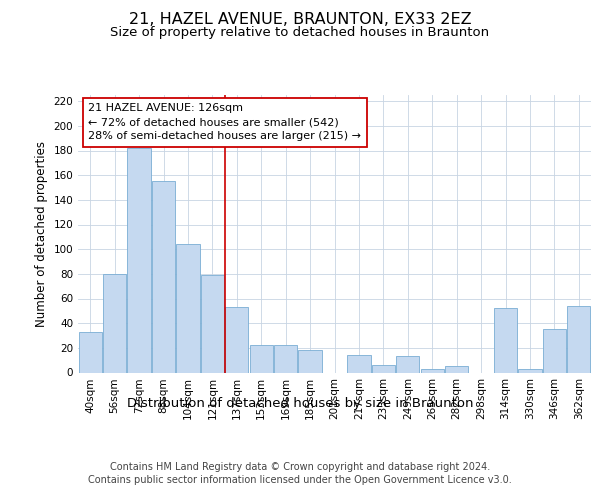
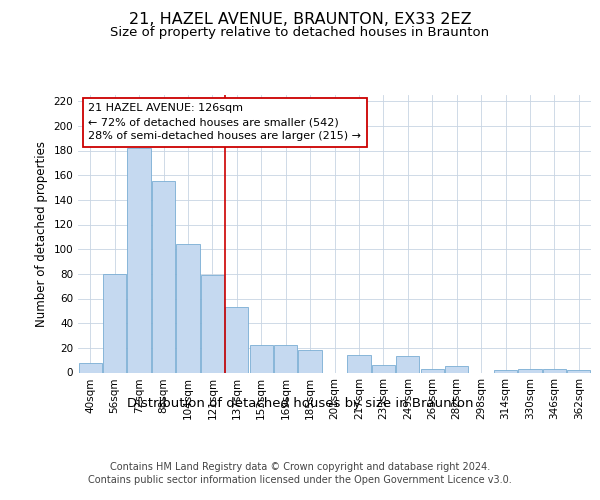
40sqm: 33 -> 8
314sqm: 52 -> 2
346sqm: 35 -> 3
362sqm: 54 -> 2
